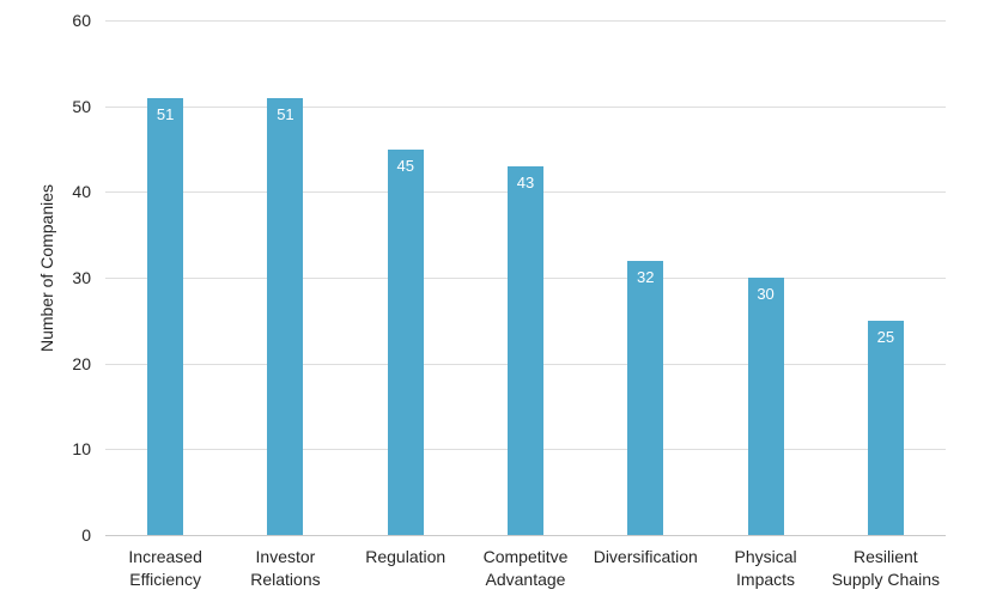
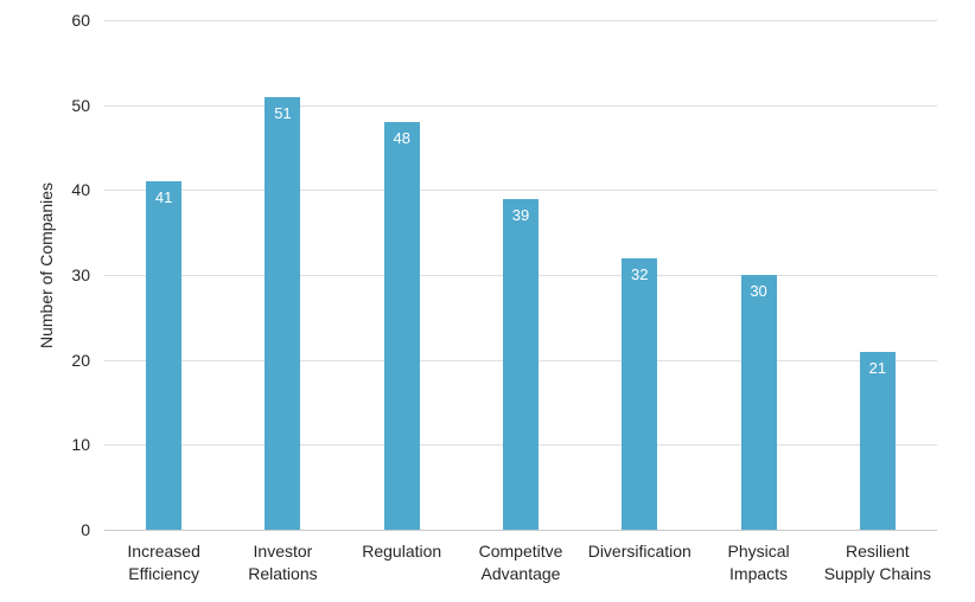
Increased Efficiency: 51 -> 41
Regulation: 45 -> 48
Competitve Advantage: 43 -> 39
Resilient Supply Chains: 25 -> 21
